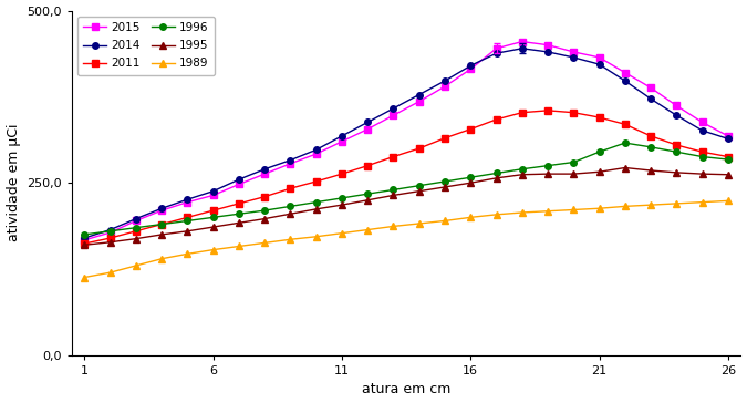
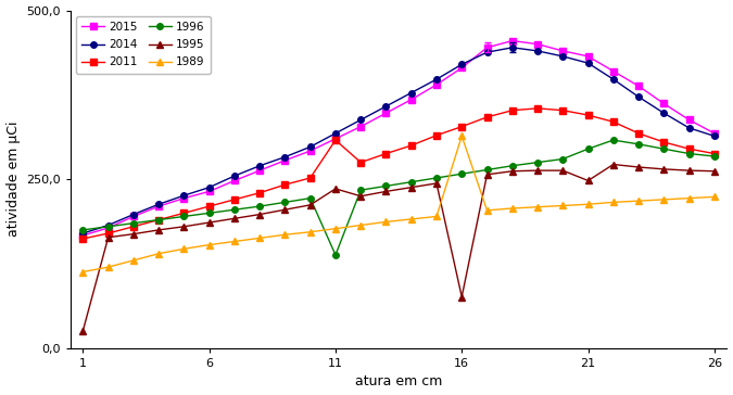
1995/1: 160 -> 26
2011/11: 263 -> 308
1996/11: 228 -> 138
1995/11: 218 -> 236
1995/16: 250 -> 76
1989/16: 200 -> 314
1995/21: 266 -> 248
